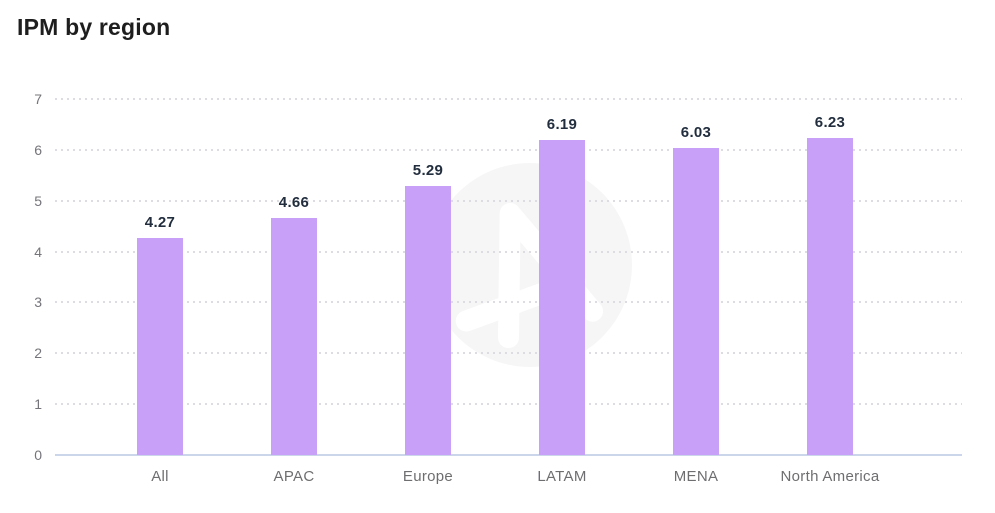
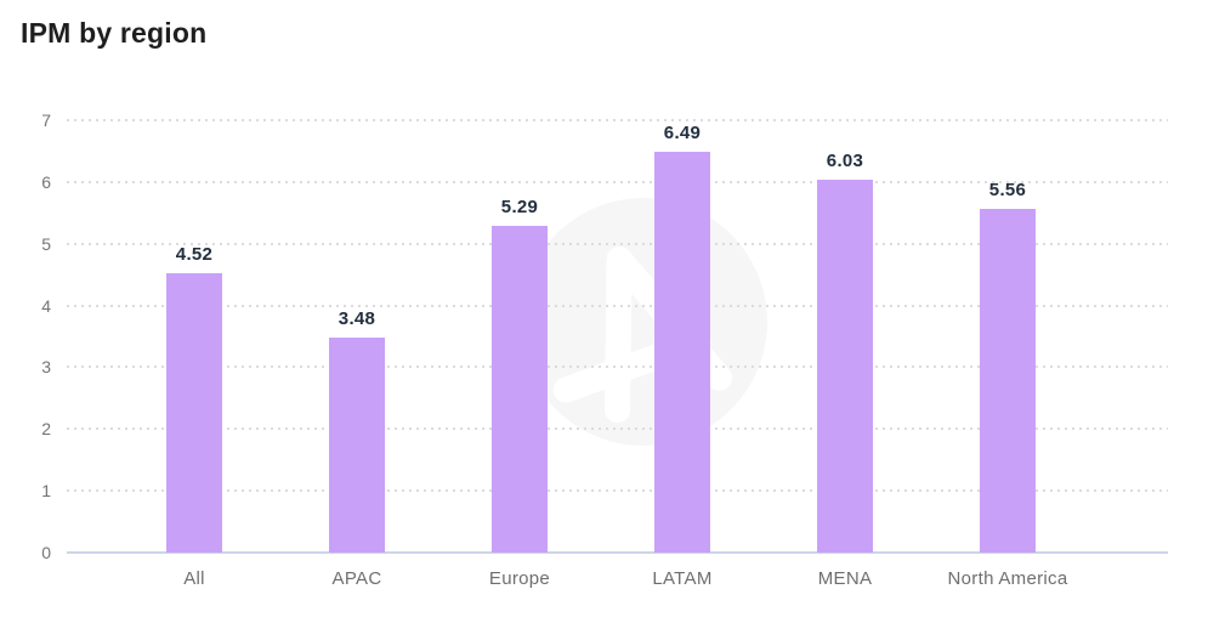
All: 4.27 -> 4.52
APAC: 4.66 -> 3.48
LATAM: 6.19 -> 6.49
North America: 6.23 -> 5.56
